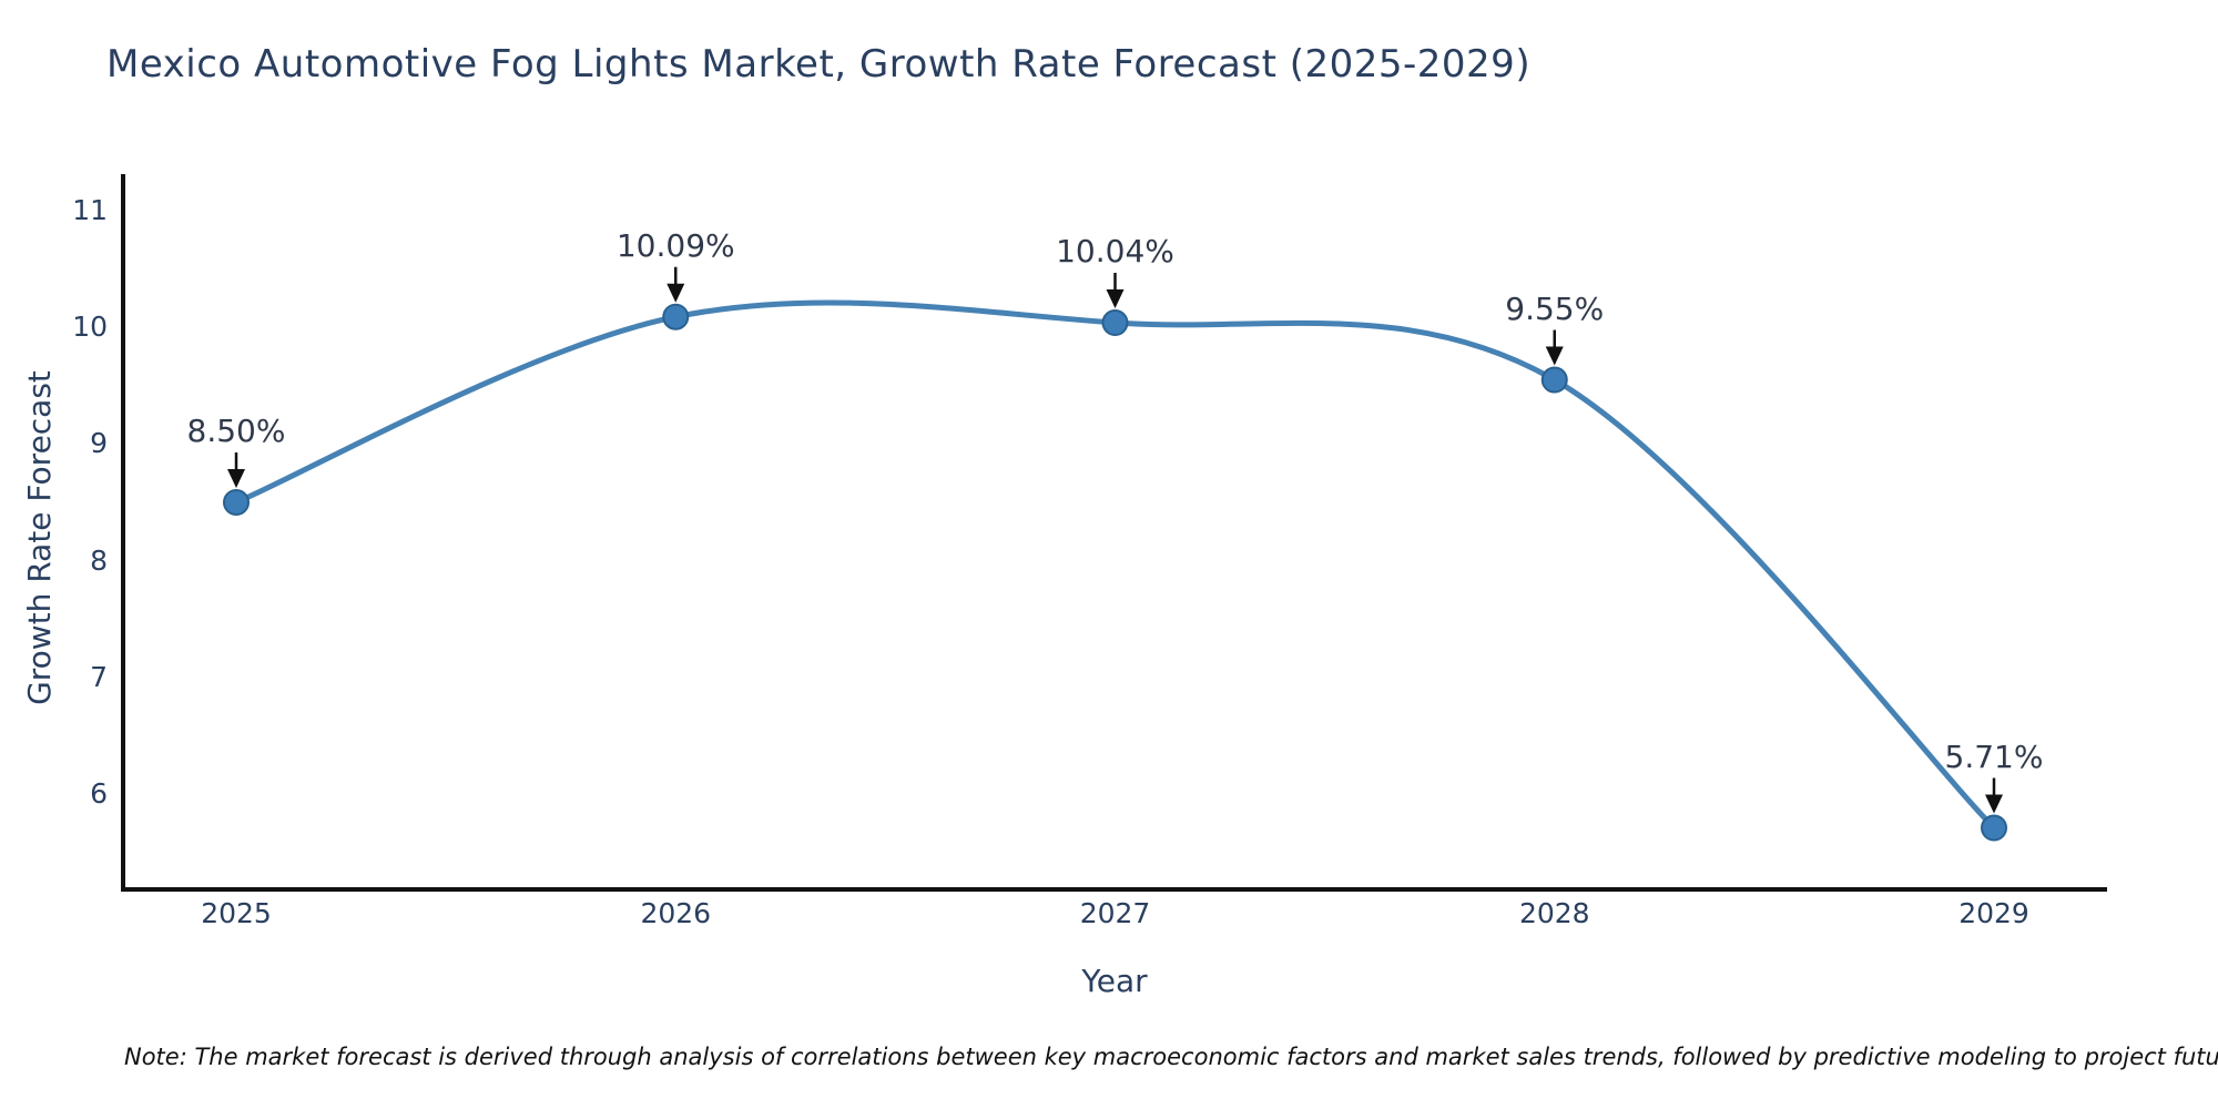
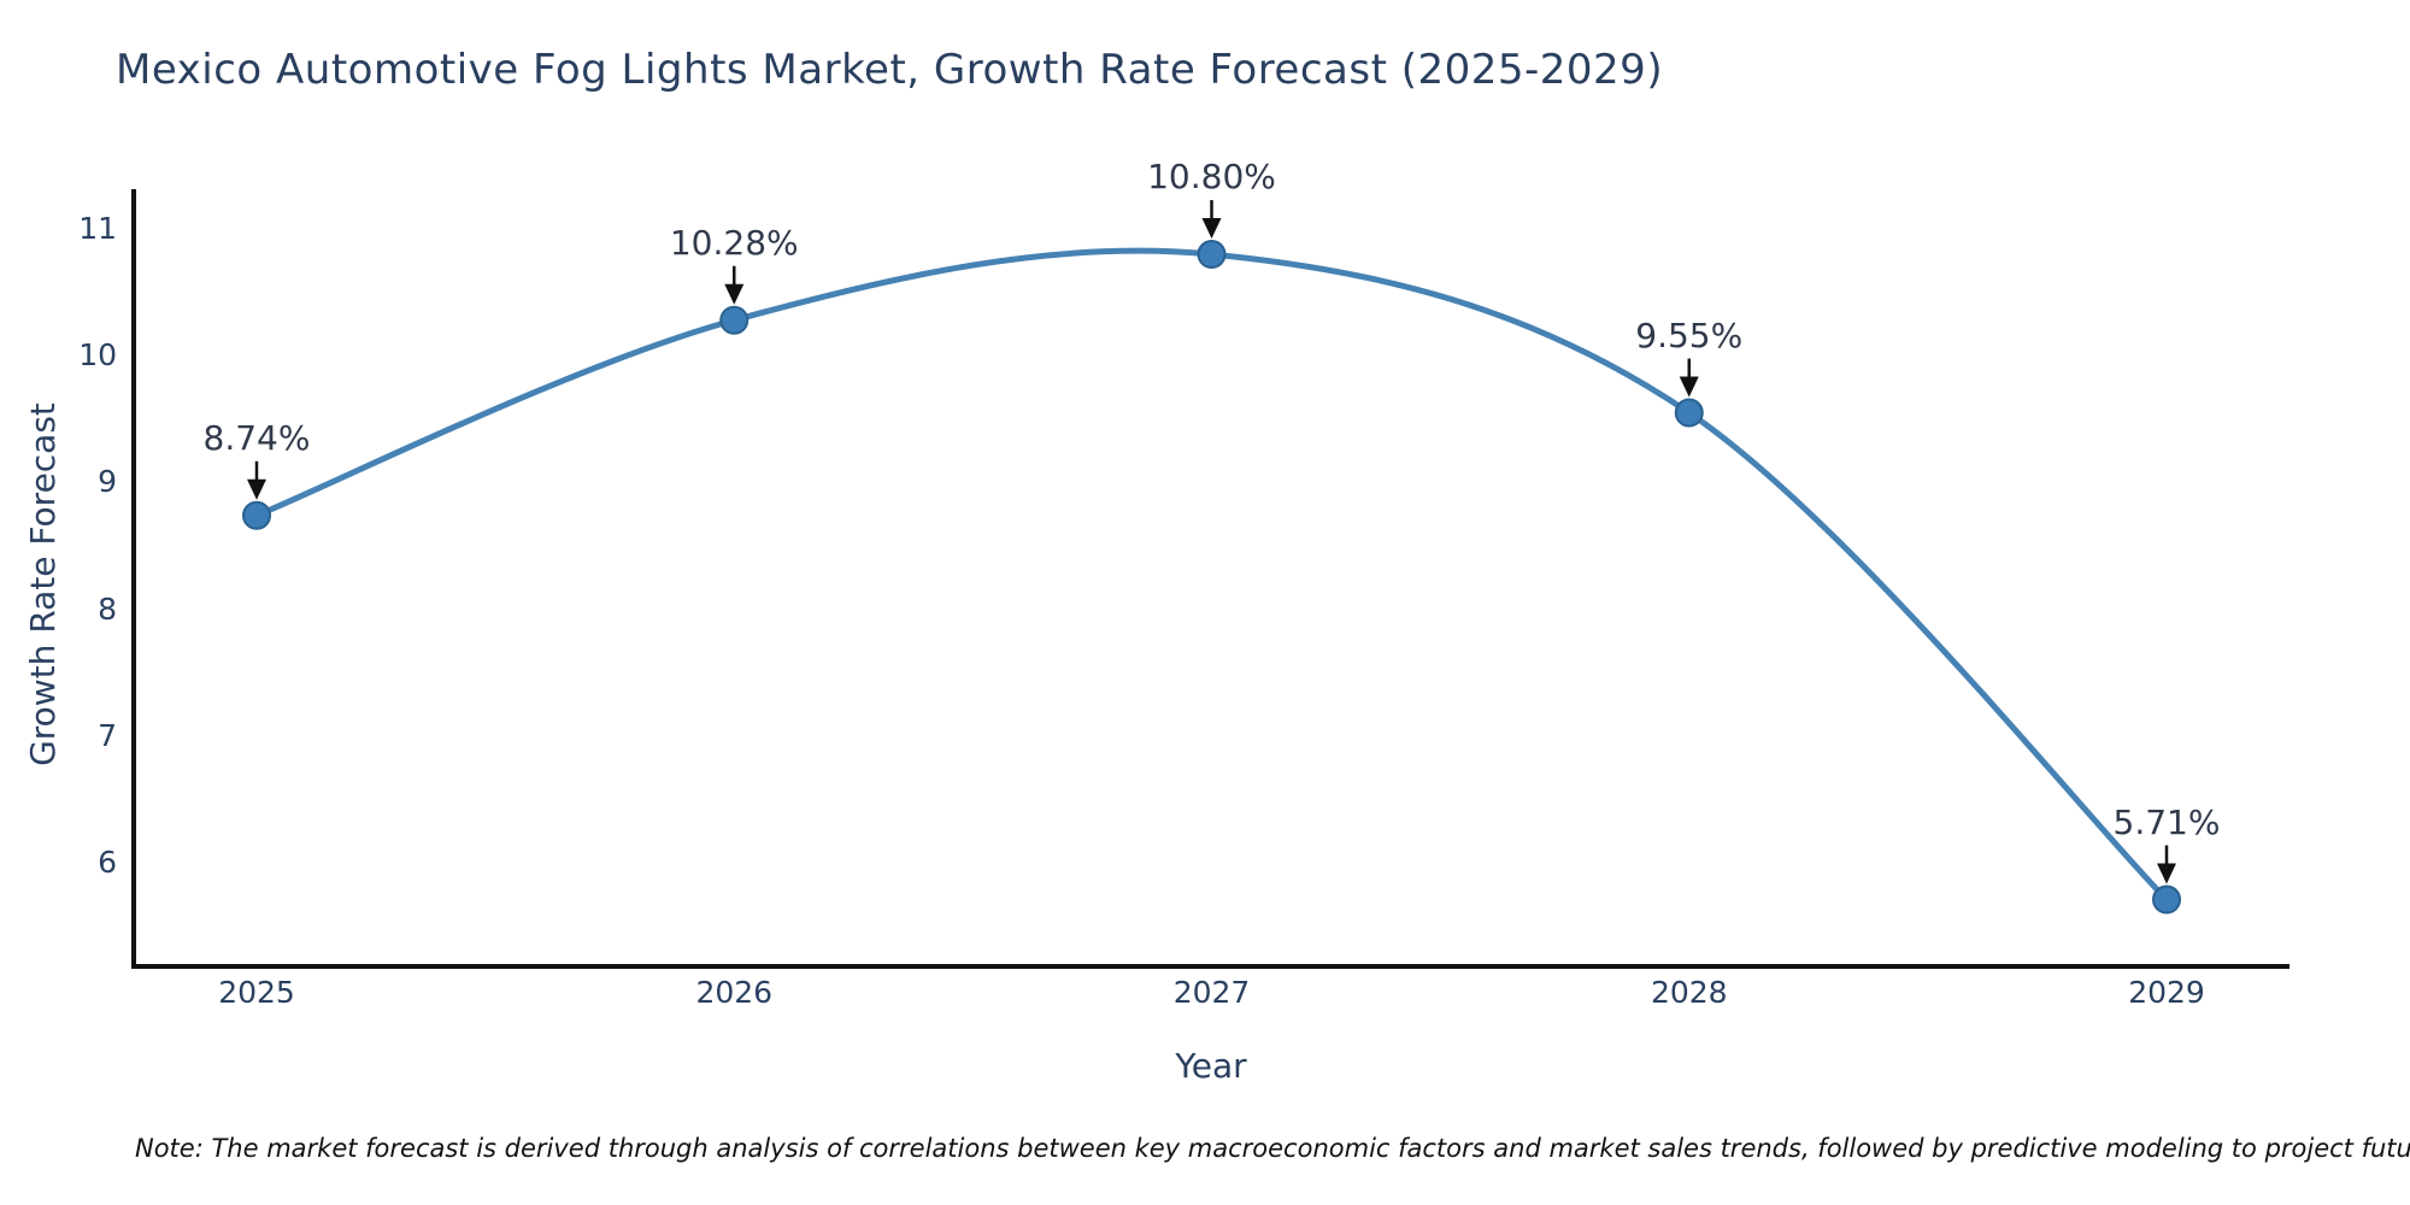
2025: 8.50% -> 8.74%
2026: 10.09% -> 10.28%
2027: 10.04% -> 10.80%
